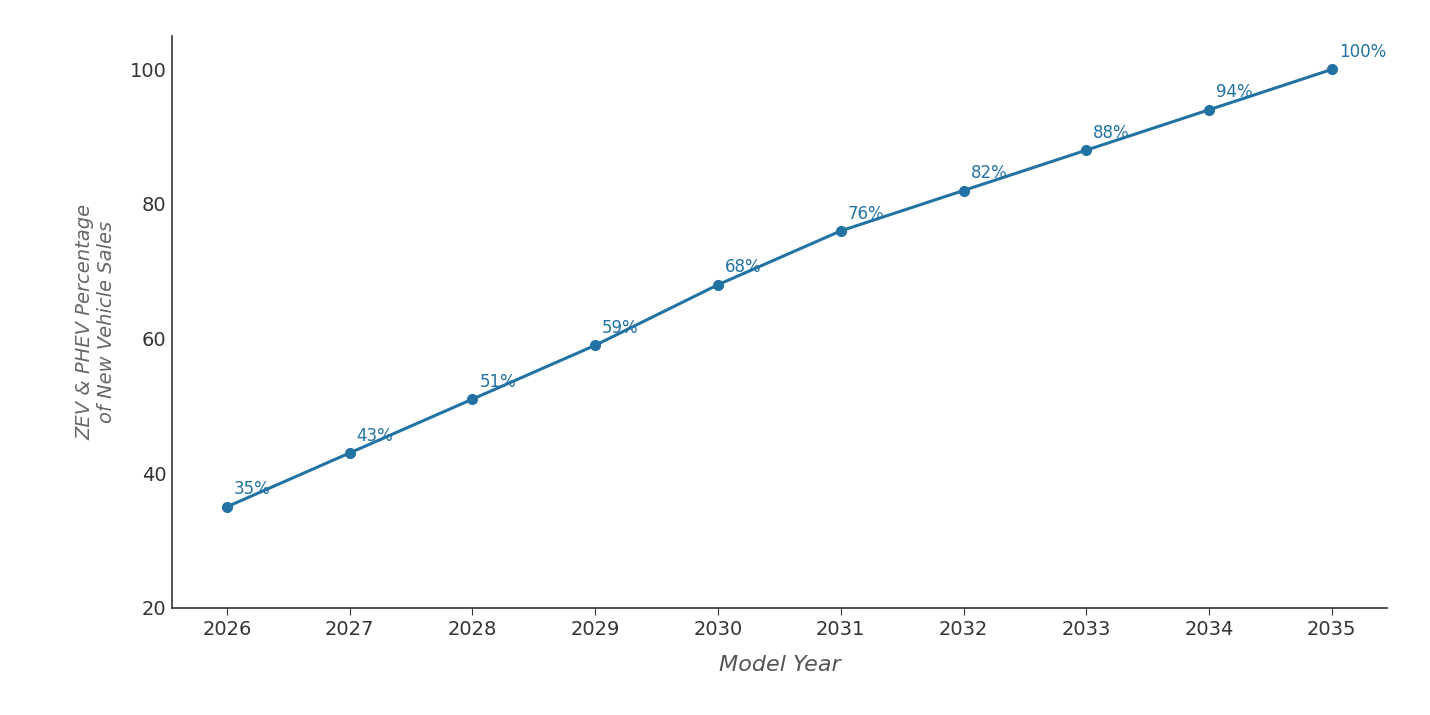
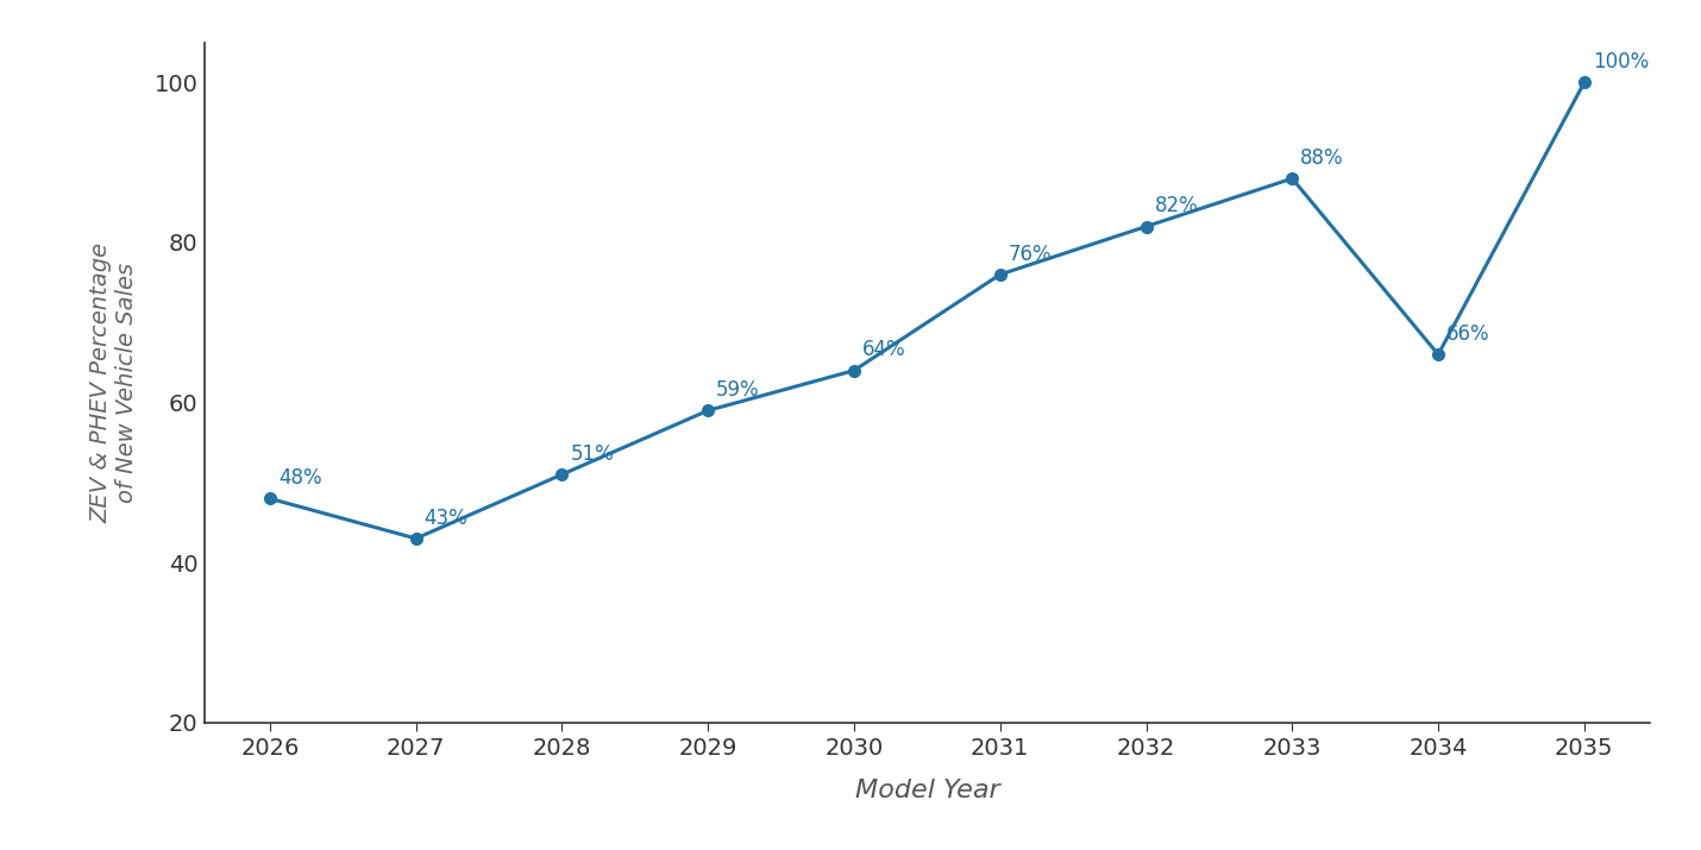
2026: 35% -> 48%
2030: 68% -> 64%
2034: 94% -> 66%
